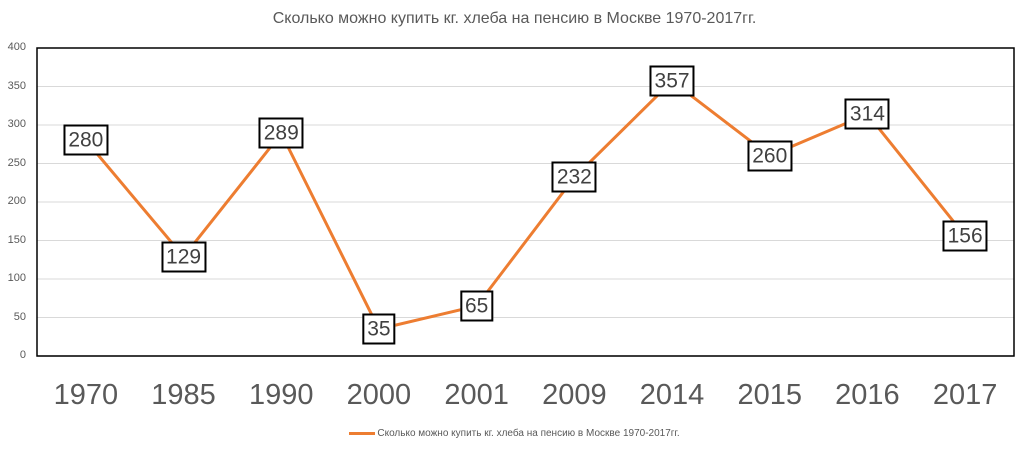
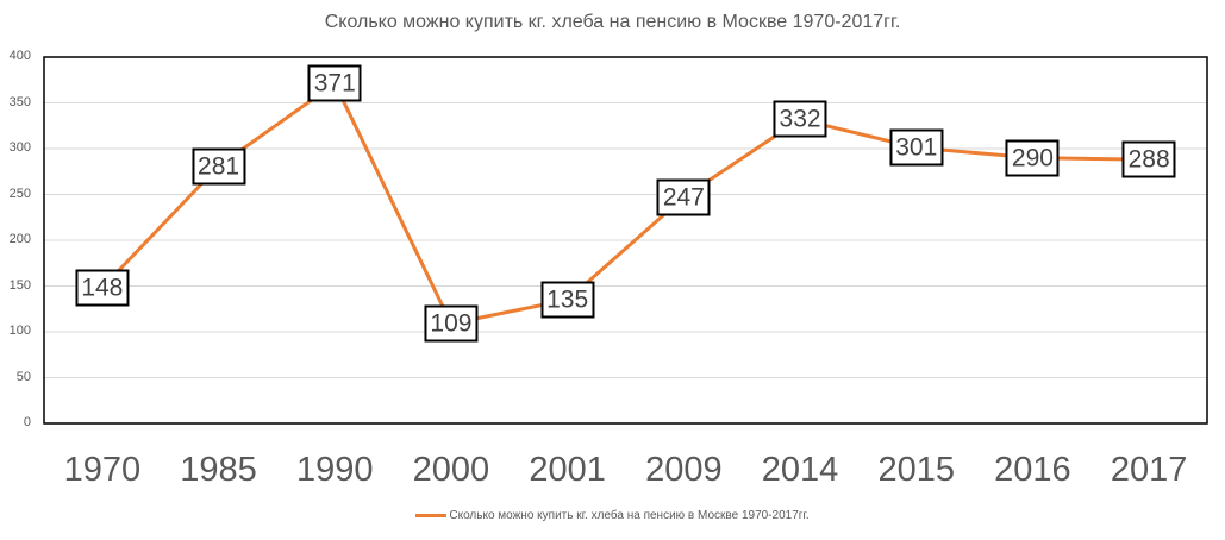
1970: 280 -> 148
1985: 129 -> 281
1990: 289 -> 371
2000: 35 -> 109
2001: 65 -> 135
2009: 232 -> 247
2014: 357 -> 332
2015: 260 -> 301
2016: 314 -> 290
2017: 156 -> 288
